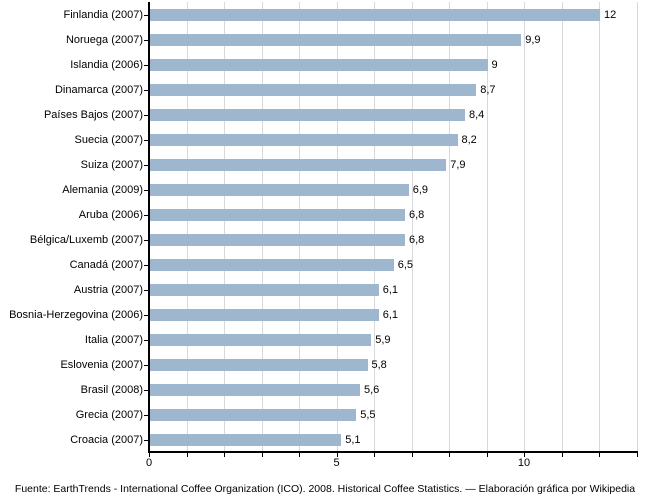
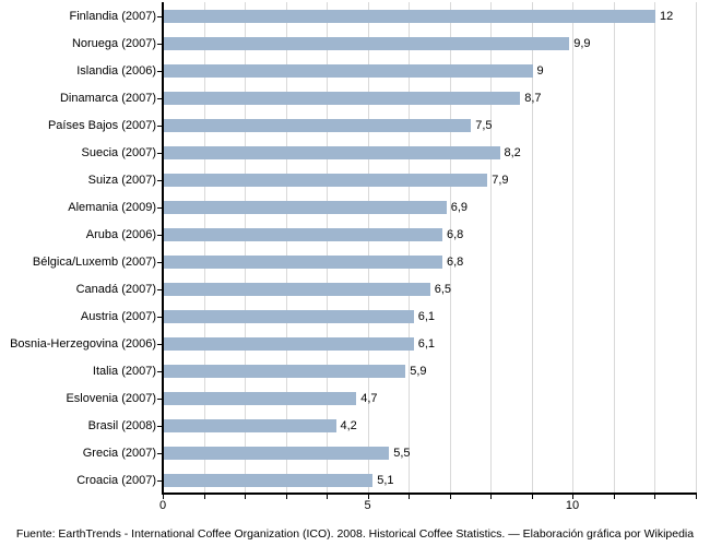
Países Bajos (2007): 8,4 -> 7,5
Eslovenia (2007): 5,8 -> 4,7
Brasil (2008): 5,6 -> 4,2
